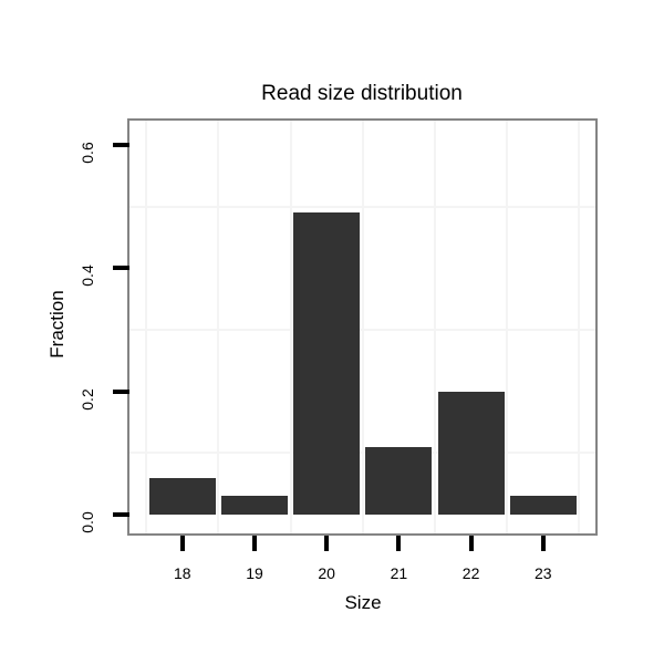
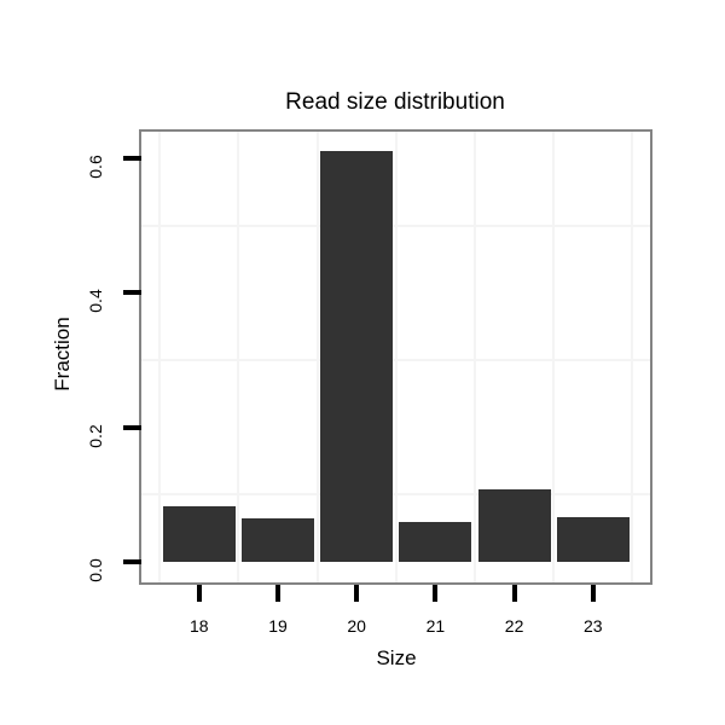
18: 0.06 -> 0.08
19: 0.03 -> 0.07
20: 0.49 -> 0.61
21: 0.11 -> 0.06
22: 0.20 -> 0.11
23: 0.03 -> 0.07
